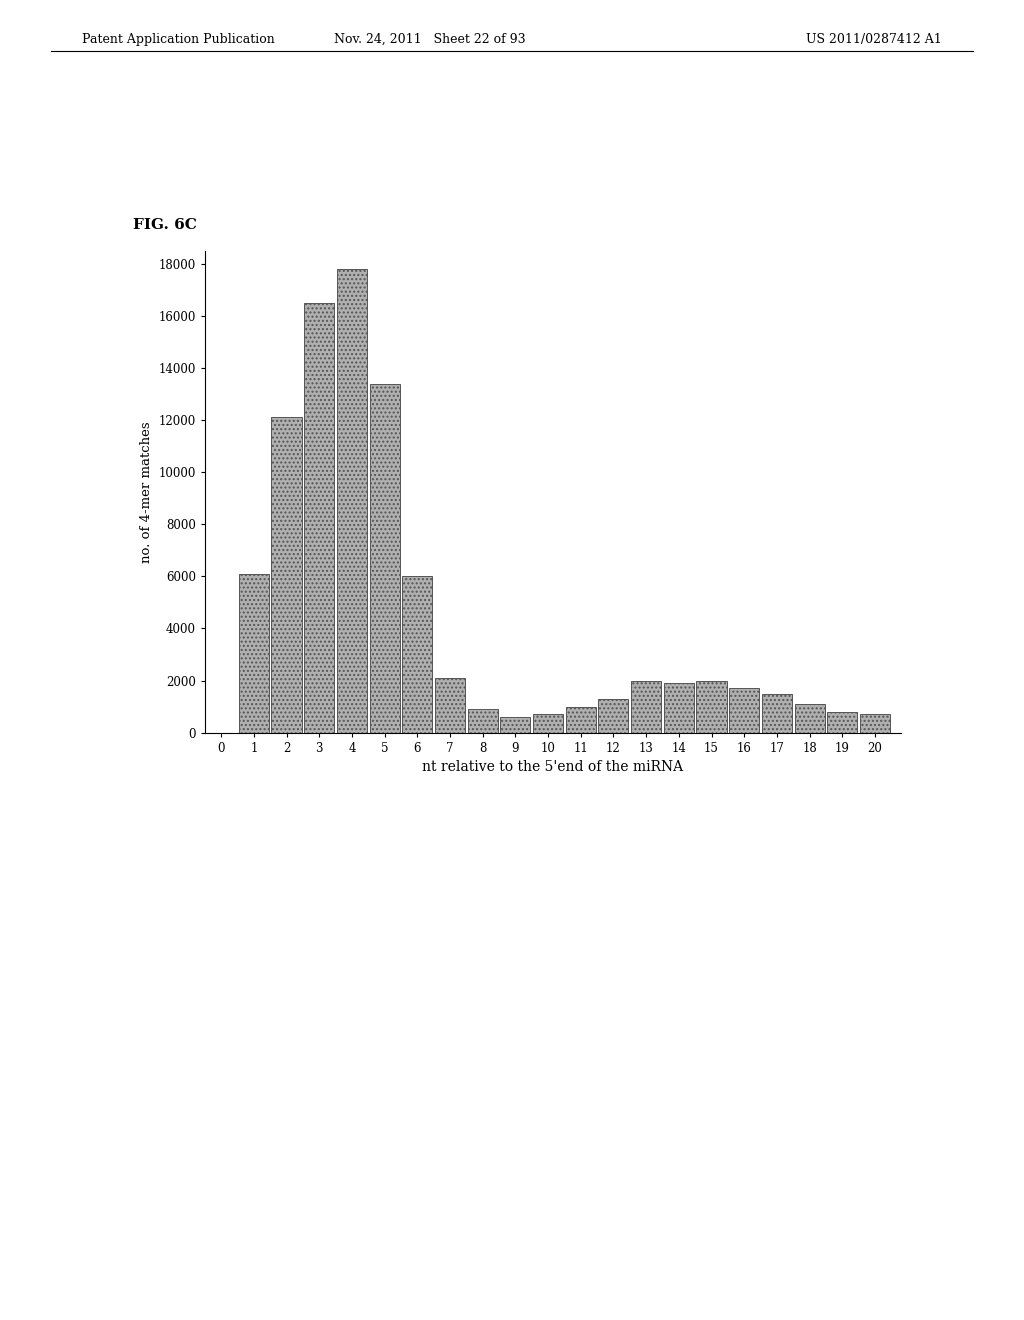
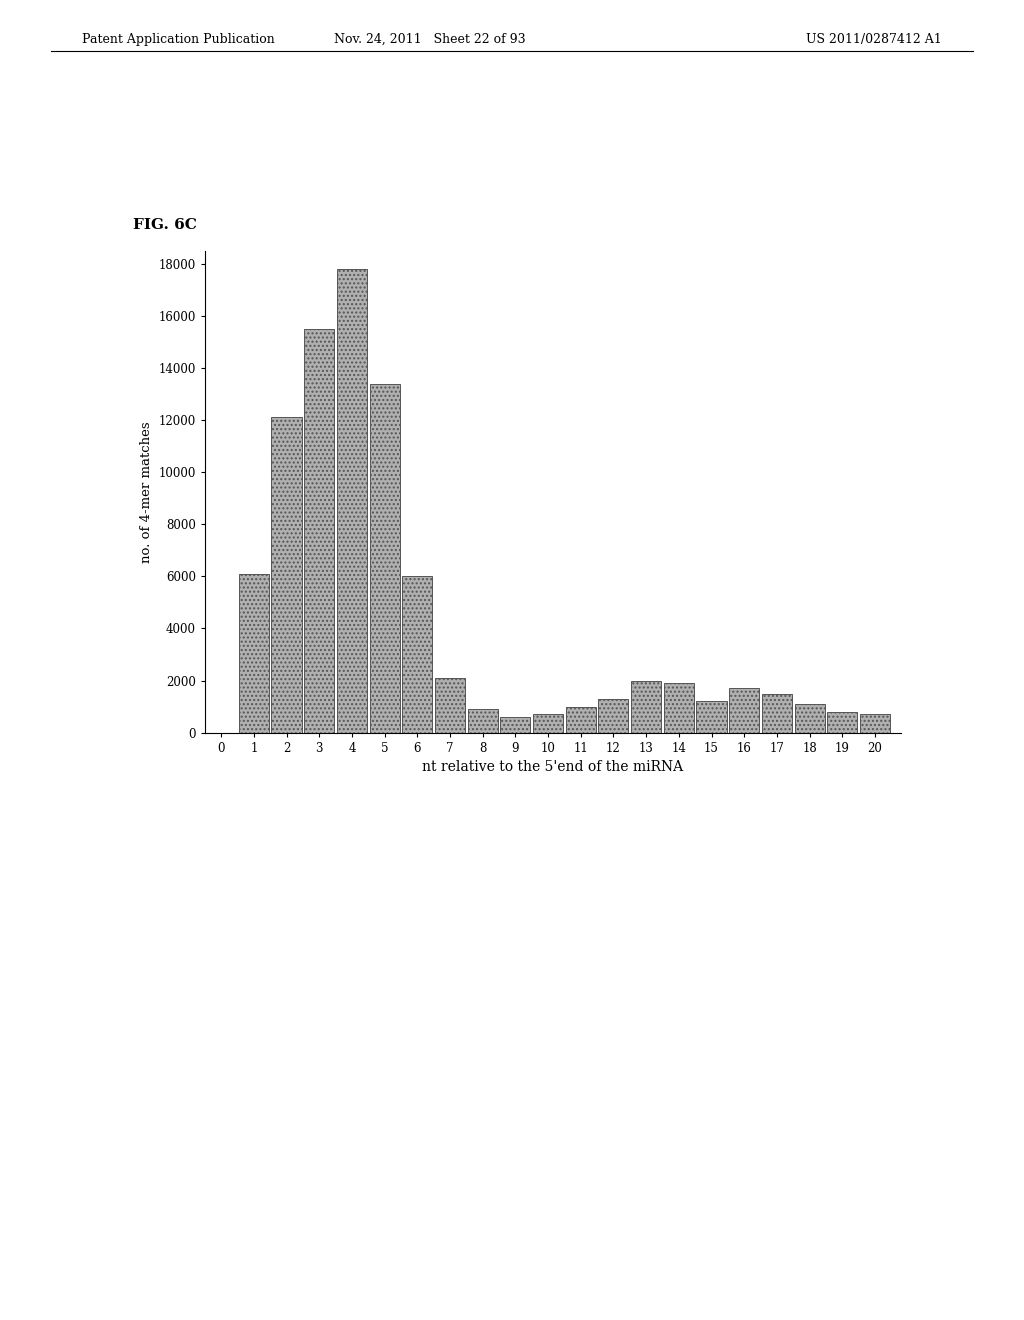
3: 16500 -> 15500
15: 2000 -> 1200
